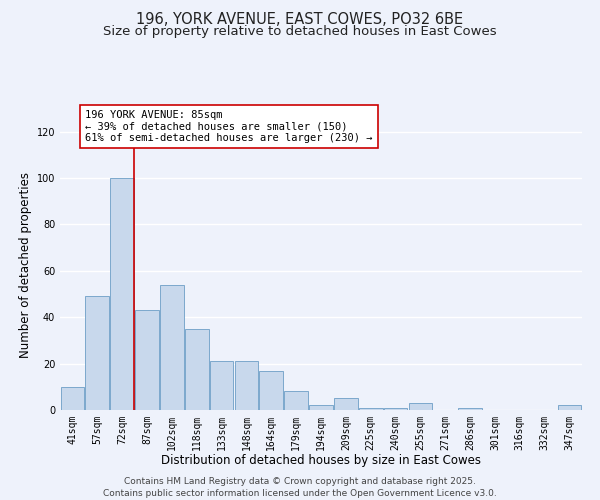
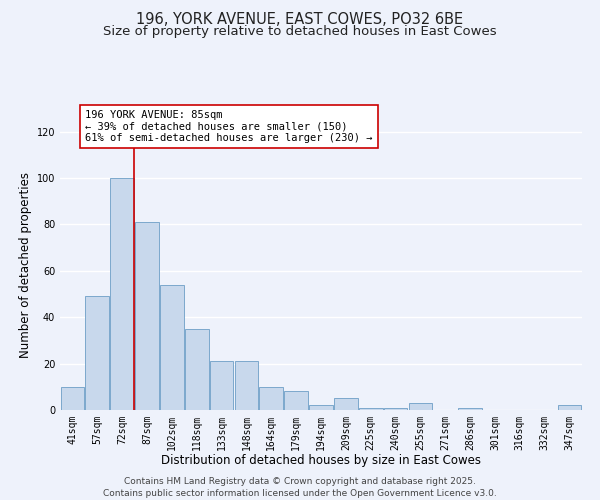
87sqm: 43 -> 81
164sqm: 17 -> 10
